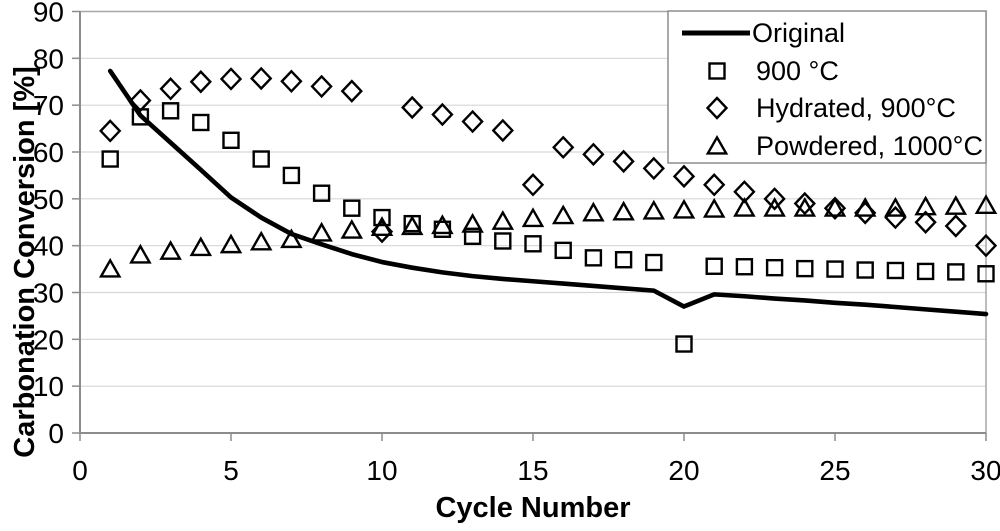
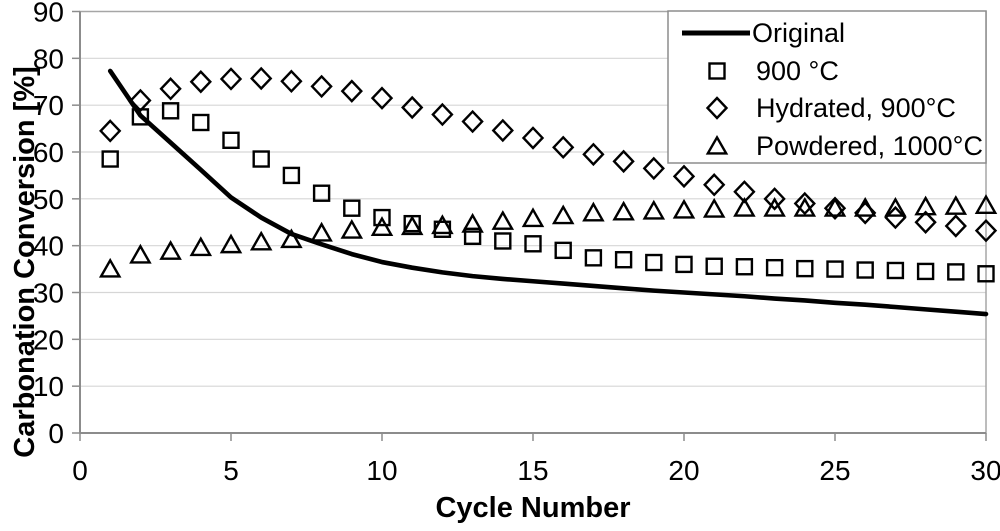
Hydrated, 900°C/10: 43 -> 72
Hydrated, 900°C/15: 53 -> 63
Original/20: 27 -> 30
900 °C/20: 19 -> 36
Hydrated, 900°C/30: 40 -> 43
